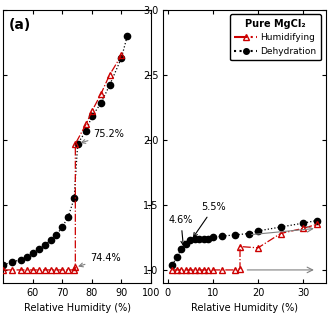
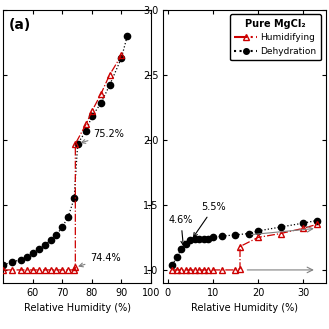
Humidifying/20: 1.17 -> 1.25
